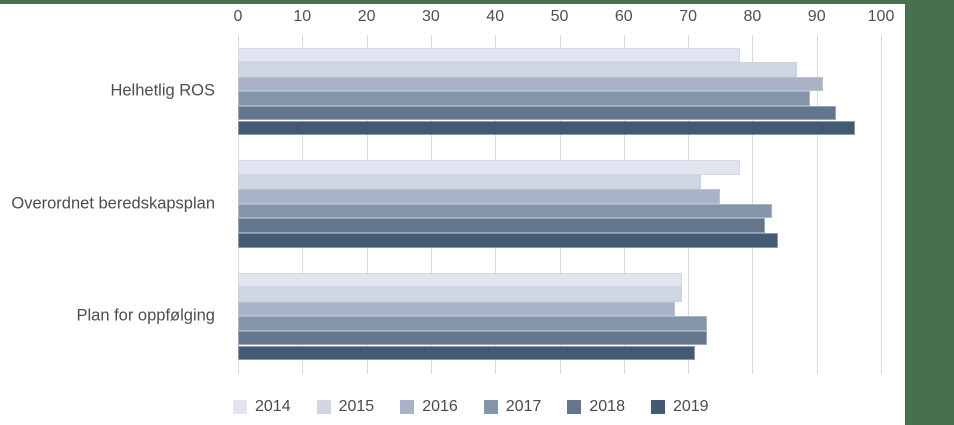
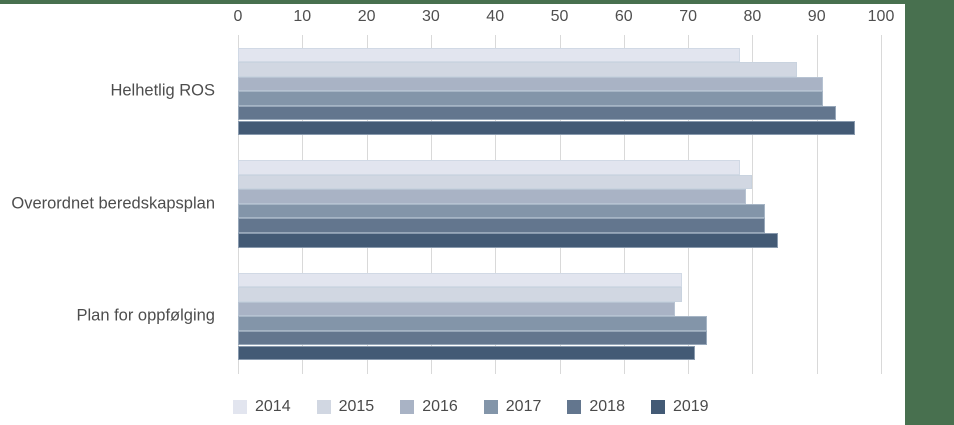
2017/Helhetlig ROS: 89 -> 91
2015/Overordnet beredskapsplan: 72 -> 80
2016/Overordnet beredskapsplan: 75 -> 79
2017/Overordnet beredskapsplan: 83 -> 82
